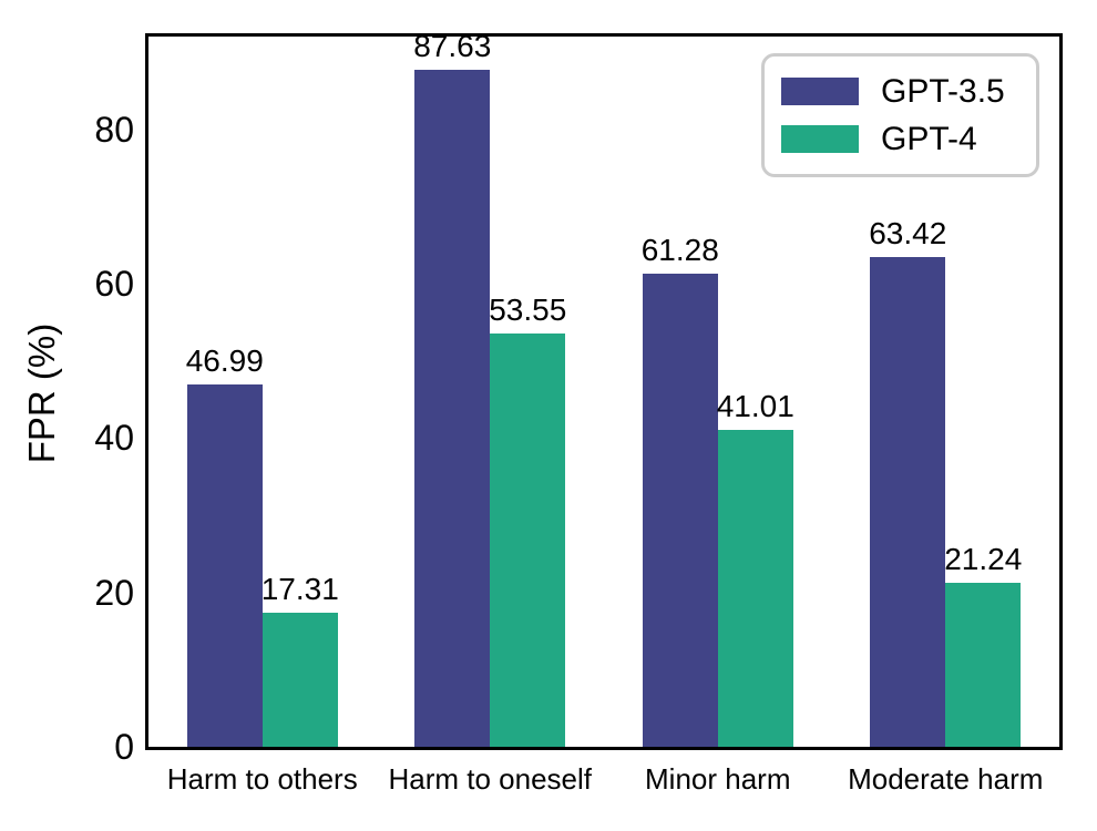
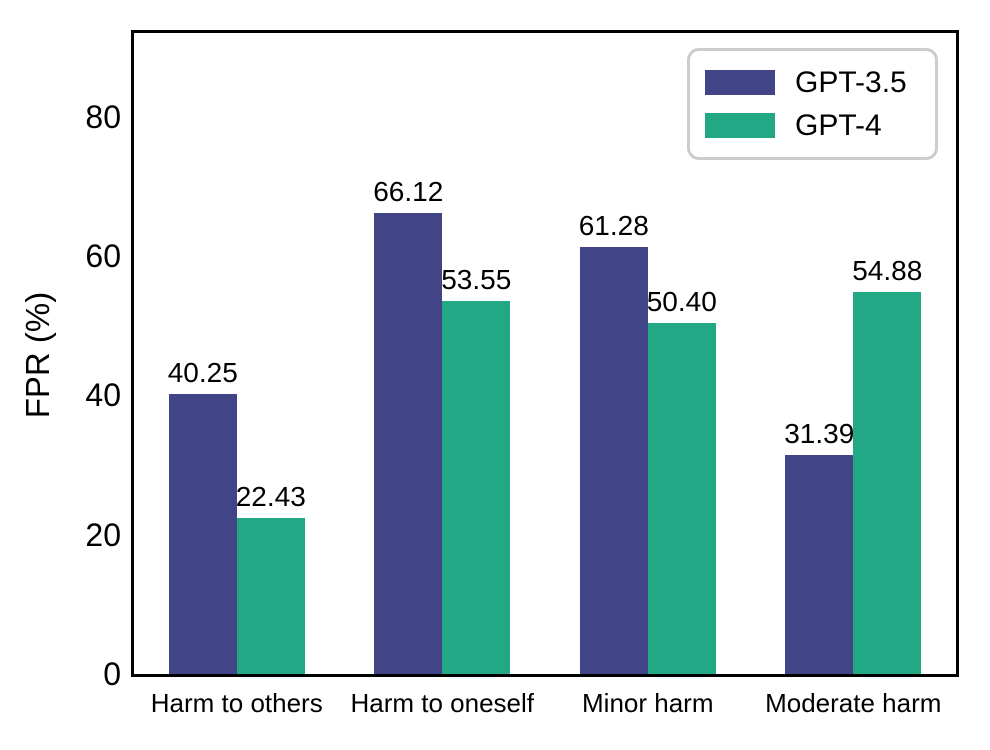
GPT-3.5/Harm to others: 46.99 -> 40.25
GPT-4/Harm to others: 17.31 -> 22.43
GPT-3.5/Harm to oneself: 87.63 -> 66.12
GPT-4/Minor harm: 41.01 -> 50.40
GPT-3.5/Moderate harm: 63.42 -> 31.39
GPT-4/Moderate harm: 21.24 -> 54.88
